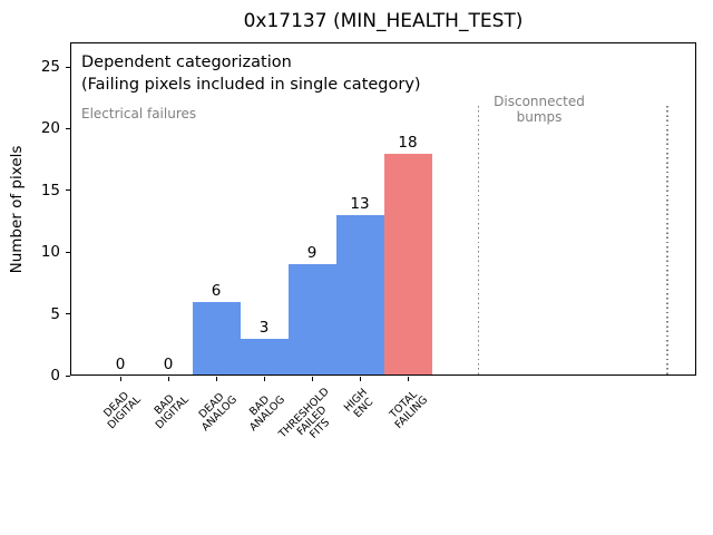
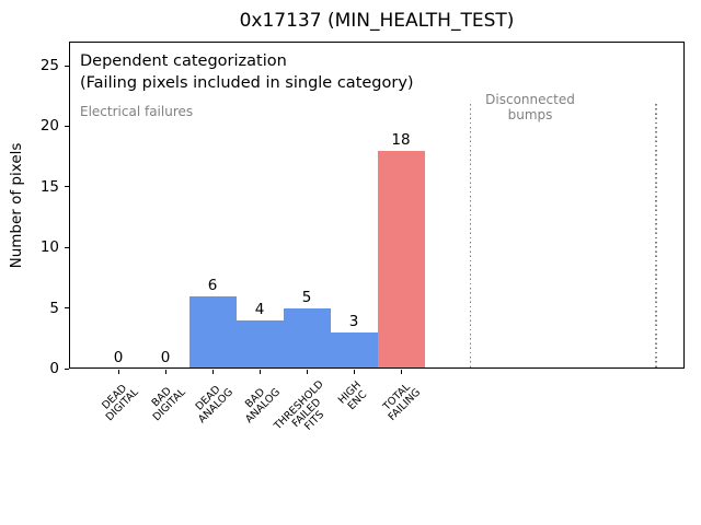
BAD ANALOG: 3 -> 4
THRESHOLD FAILED FITS: 9 -> 5
HIGH ENC: 13 -> 3
